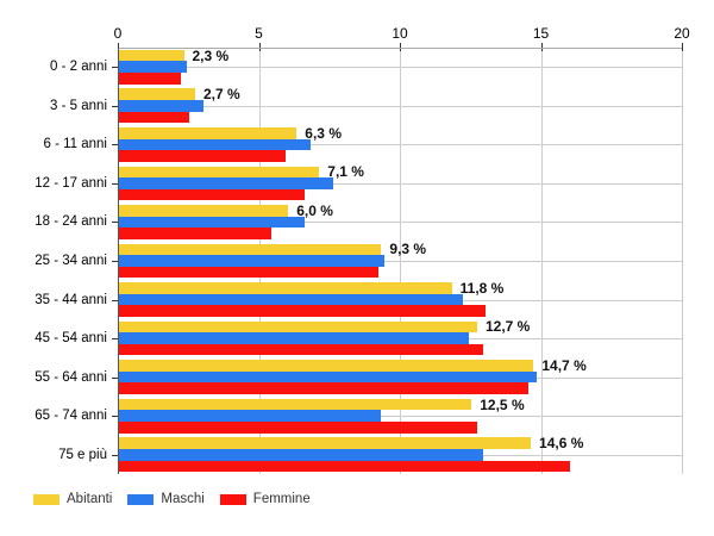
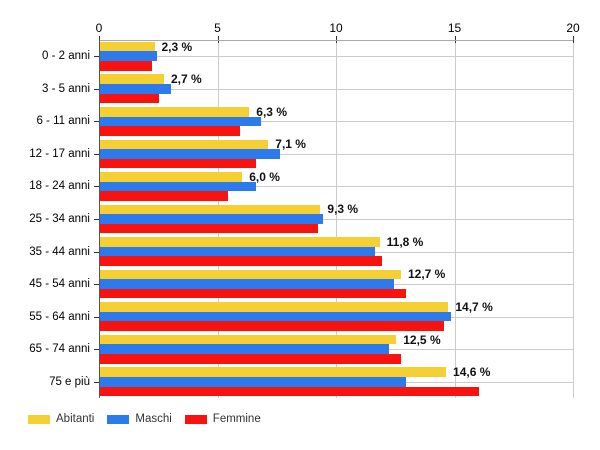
Maschi/35 - 44 anni: 12.2 -> 11.6
Femmine/35 - 44 anni: 13.0 -> 11.9
Maschi/65 - 74 anni: 9.3 -> 12.2
